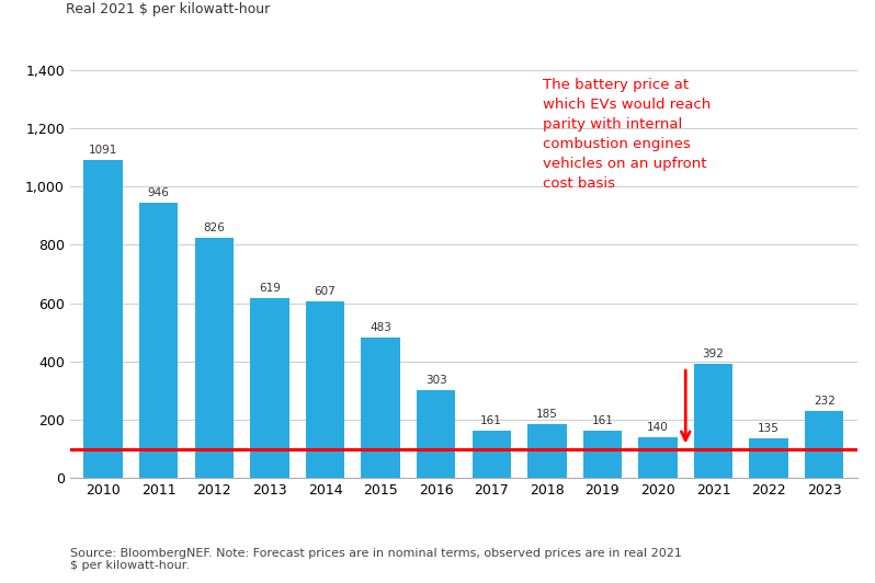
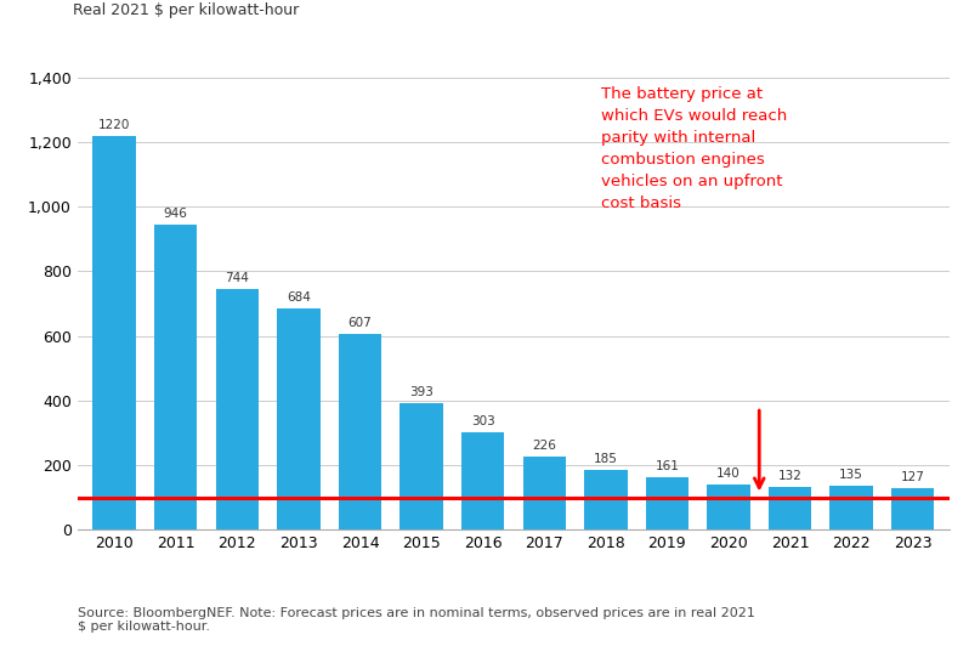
2010: 1091 -> 1220
2012: 826 -> 744
2013: 619 -> 684
2015: 483 -> 393
2017: 161 -> 226
2021: 392 -> 132
2023: 232 -> 127
